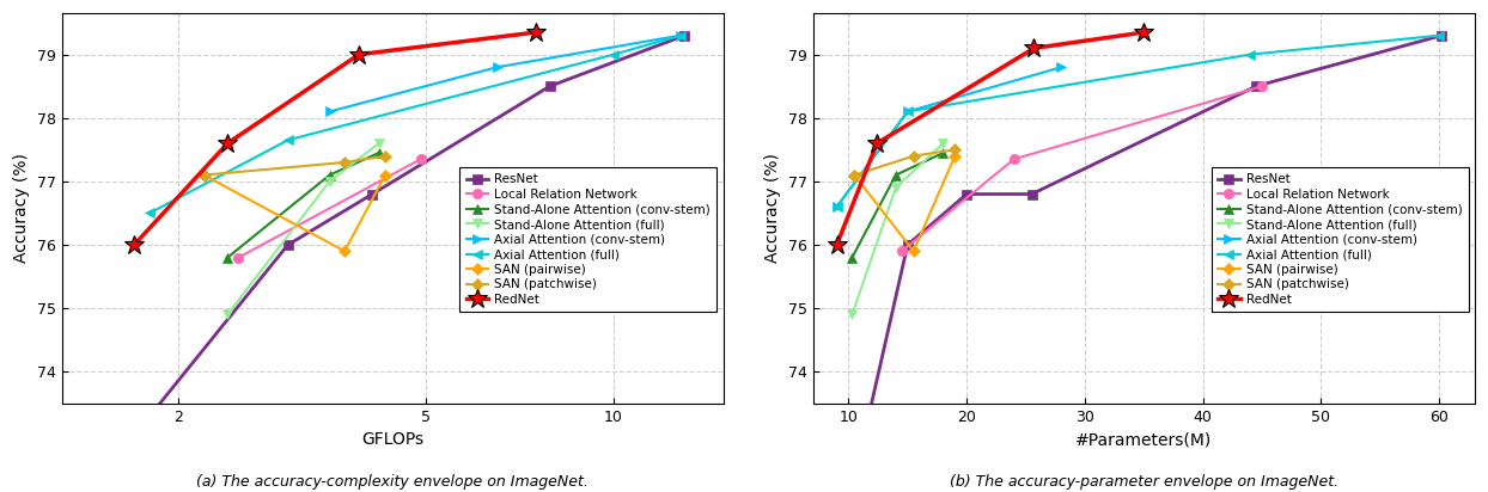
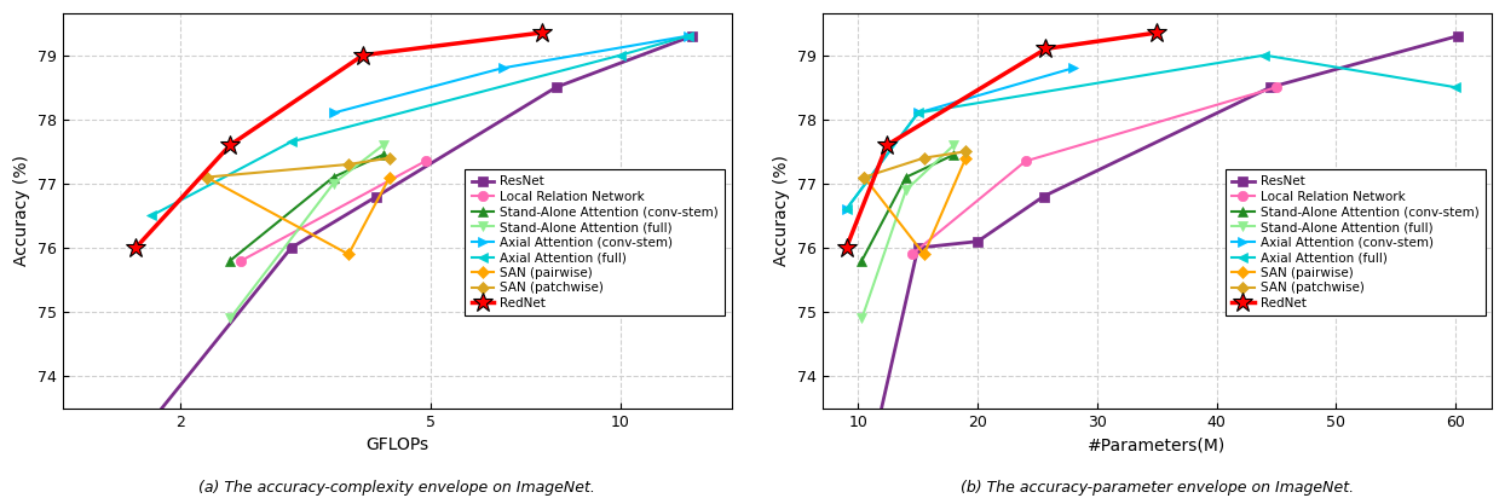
ResNet/20: 76.8 -> 76.1
Axial Attention (full)/60: 79.3 -> 78.5
